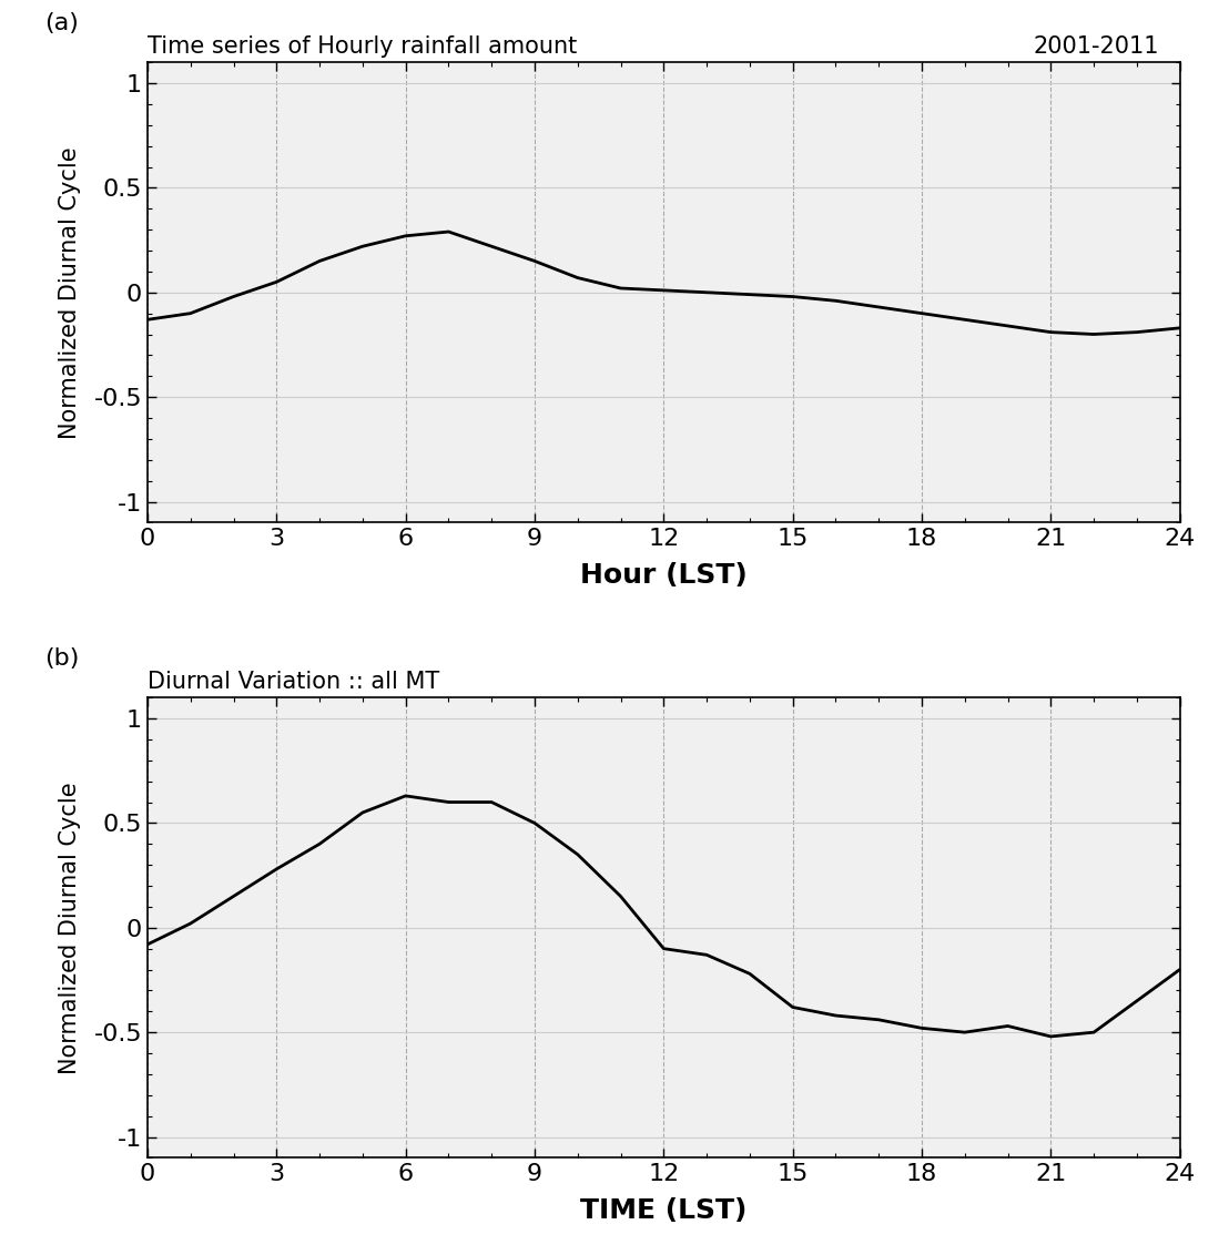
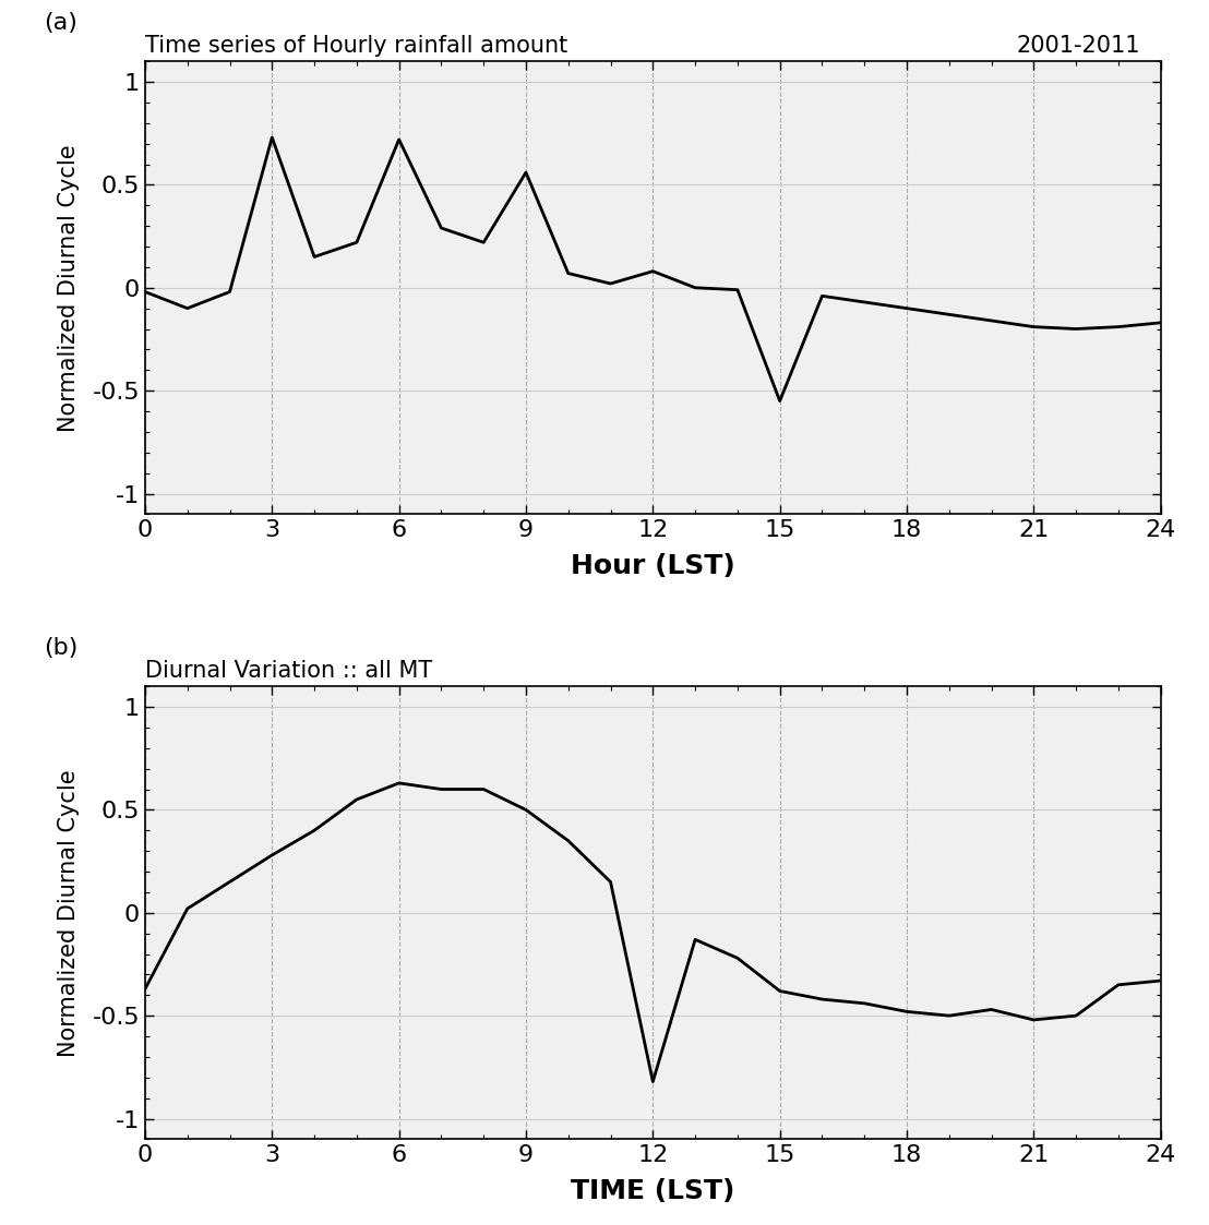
Time series of Hourly rainfall amount/0: -0.13 -> -0.02
Time series of Hourly rainfall amount/3: 0.05 -> 0.73
Time series of Hourly rainfall amount/6: 0.27 -> 0.72
Time series of Hourly rainfall amount/9: 0.15 -> 0.56
Time series of Hourly rainfall amount/12: 0.01 -> 0.08
Time series of Hourly rainfall amount/15: -0.02 -> -0.55
Diurnal Variation :: all MT/0: -0.08 -> -0.37
Diurnal Variation :: all MT/12: -0.10 -> -0.82
Diurnal Variation :: all MT/24: -0.20 -> -0.33
